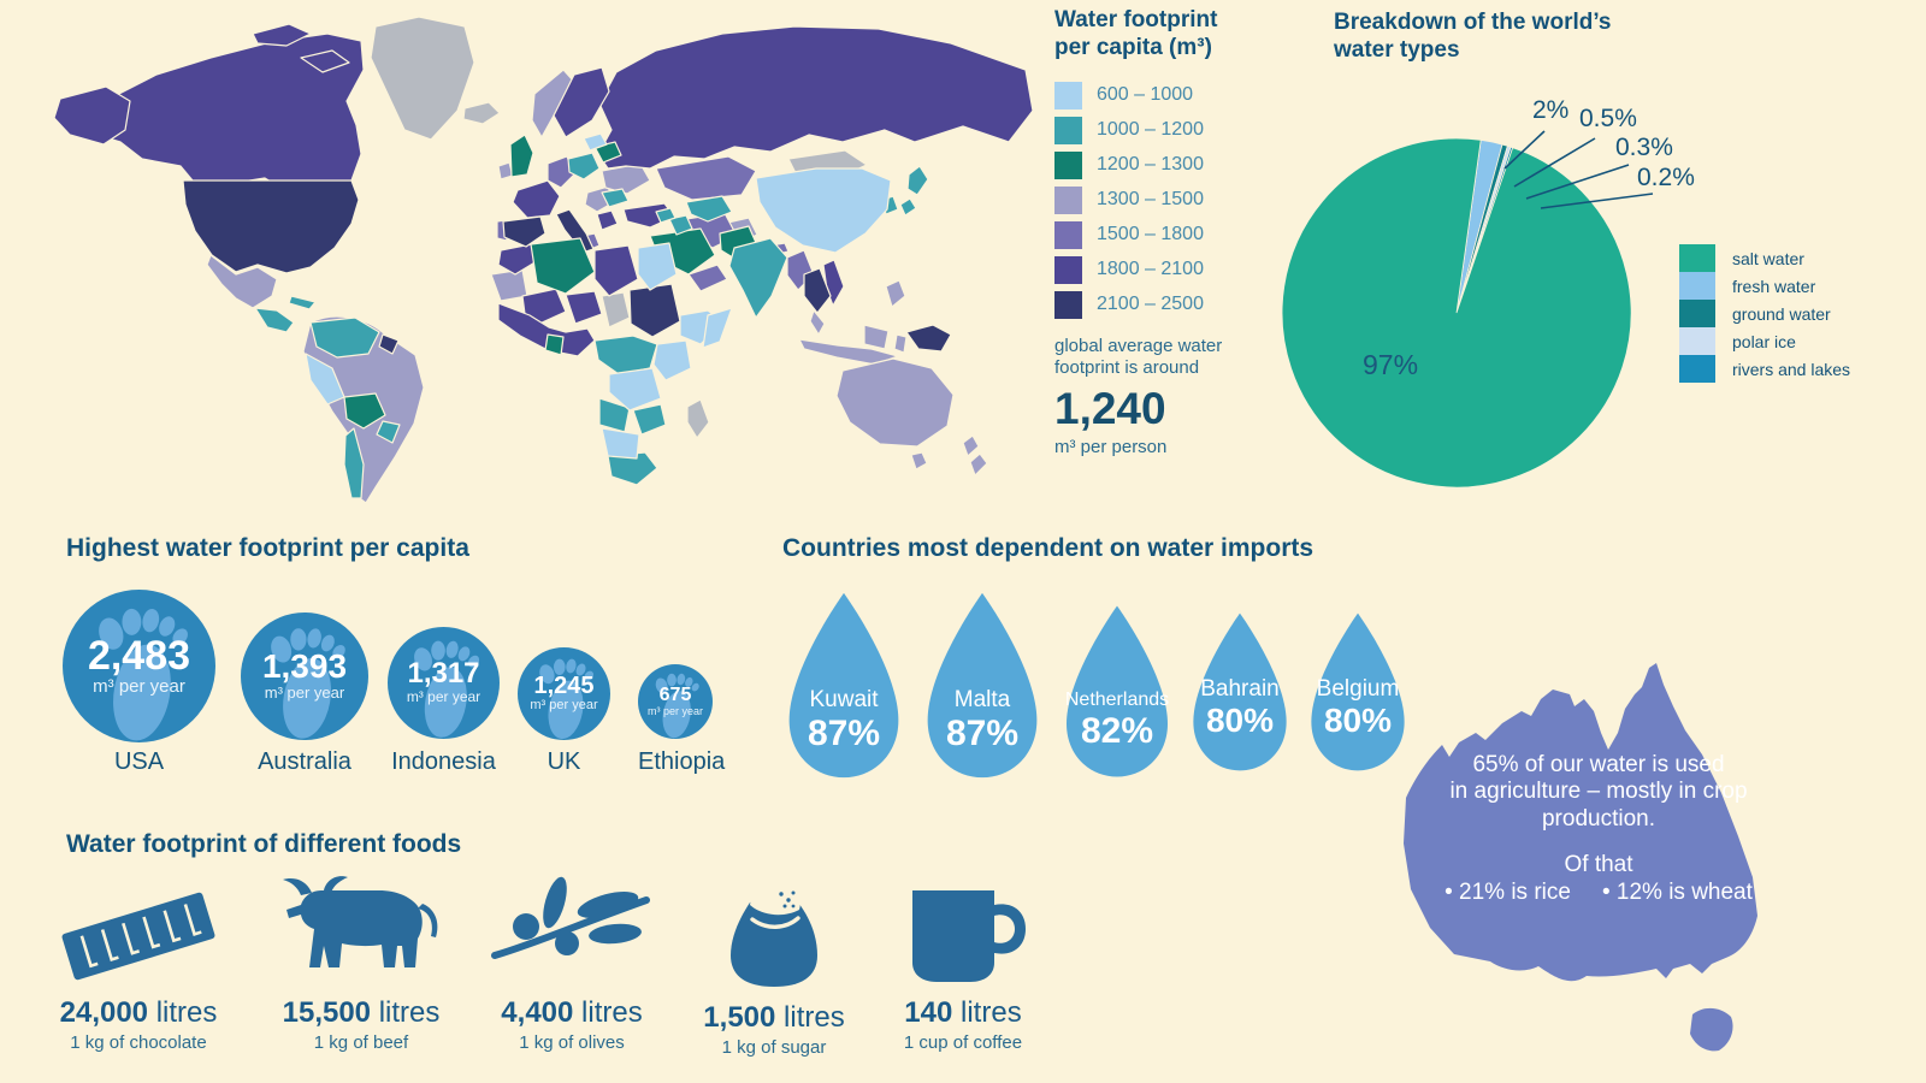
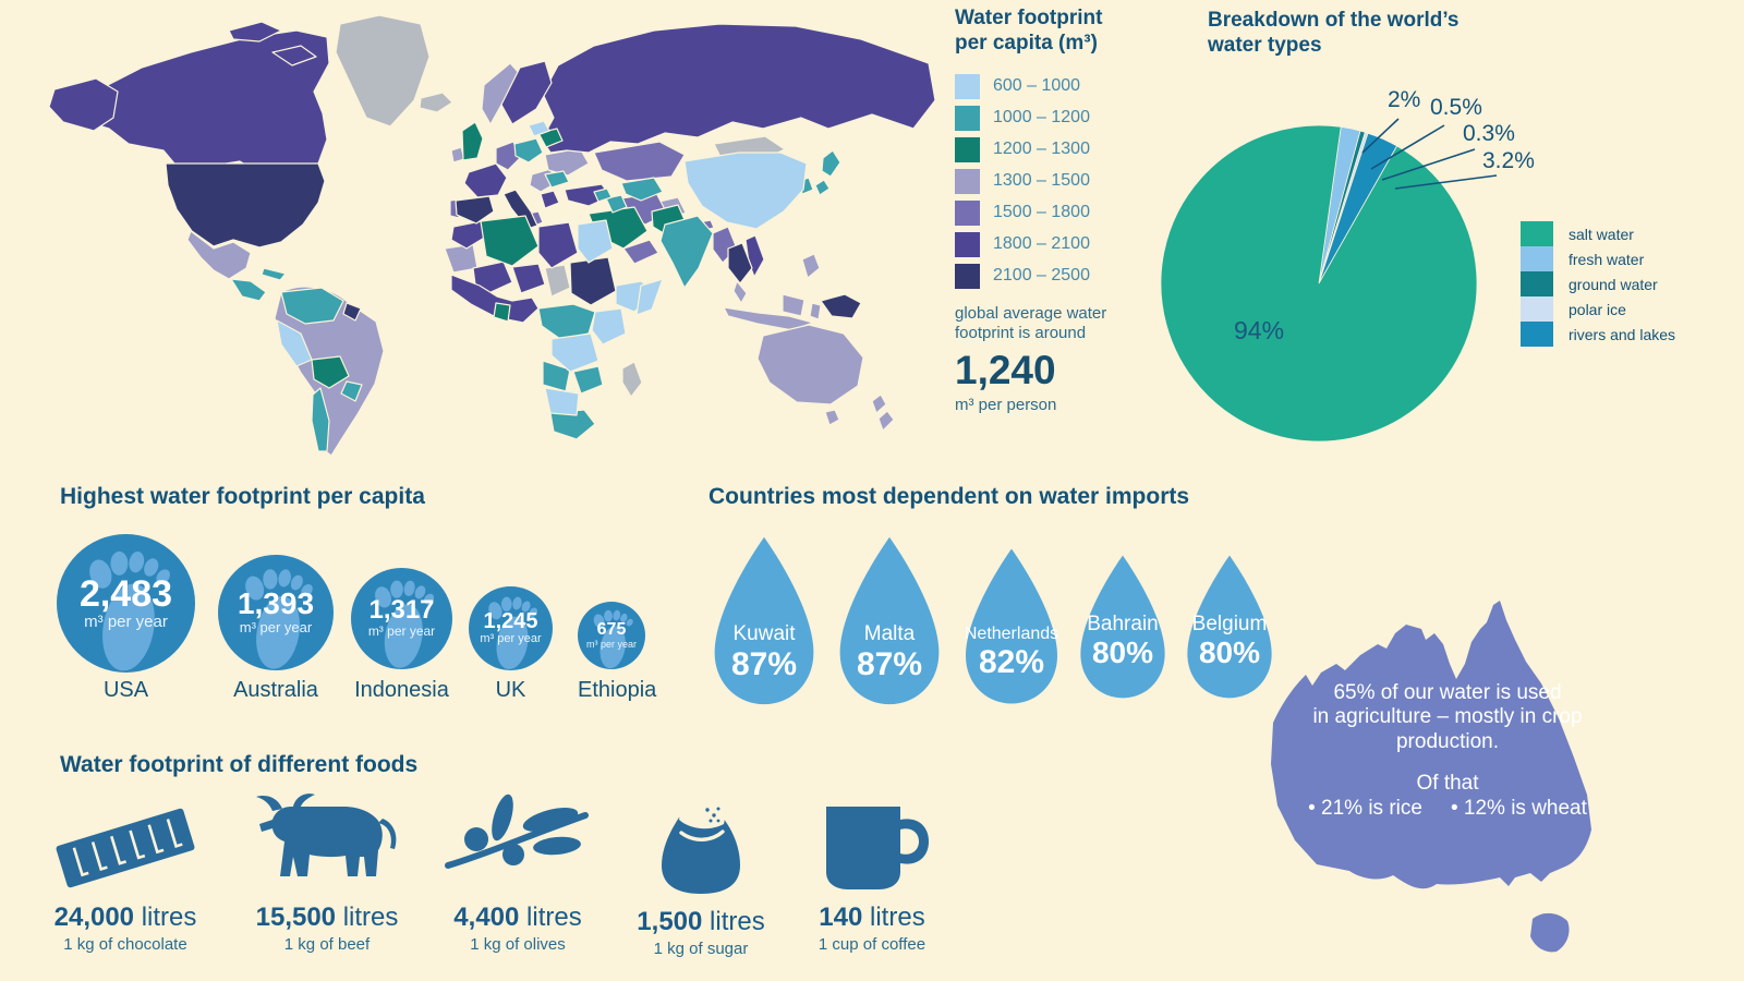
rivers and lakes: 0.2% -> 3.2%
salt water: 97% -> 94%
